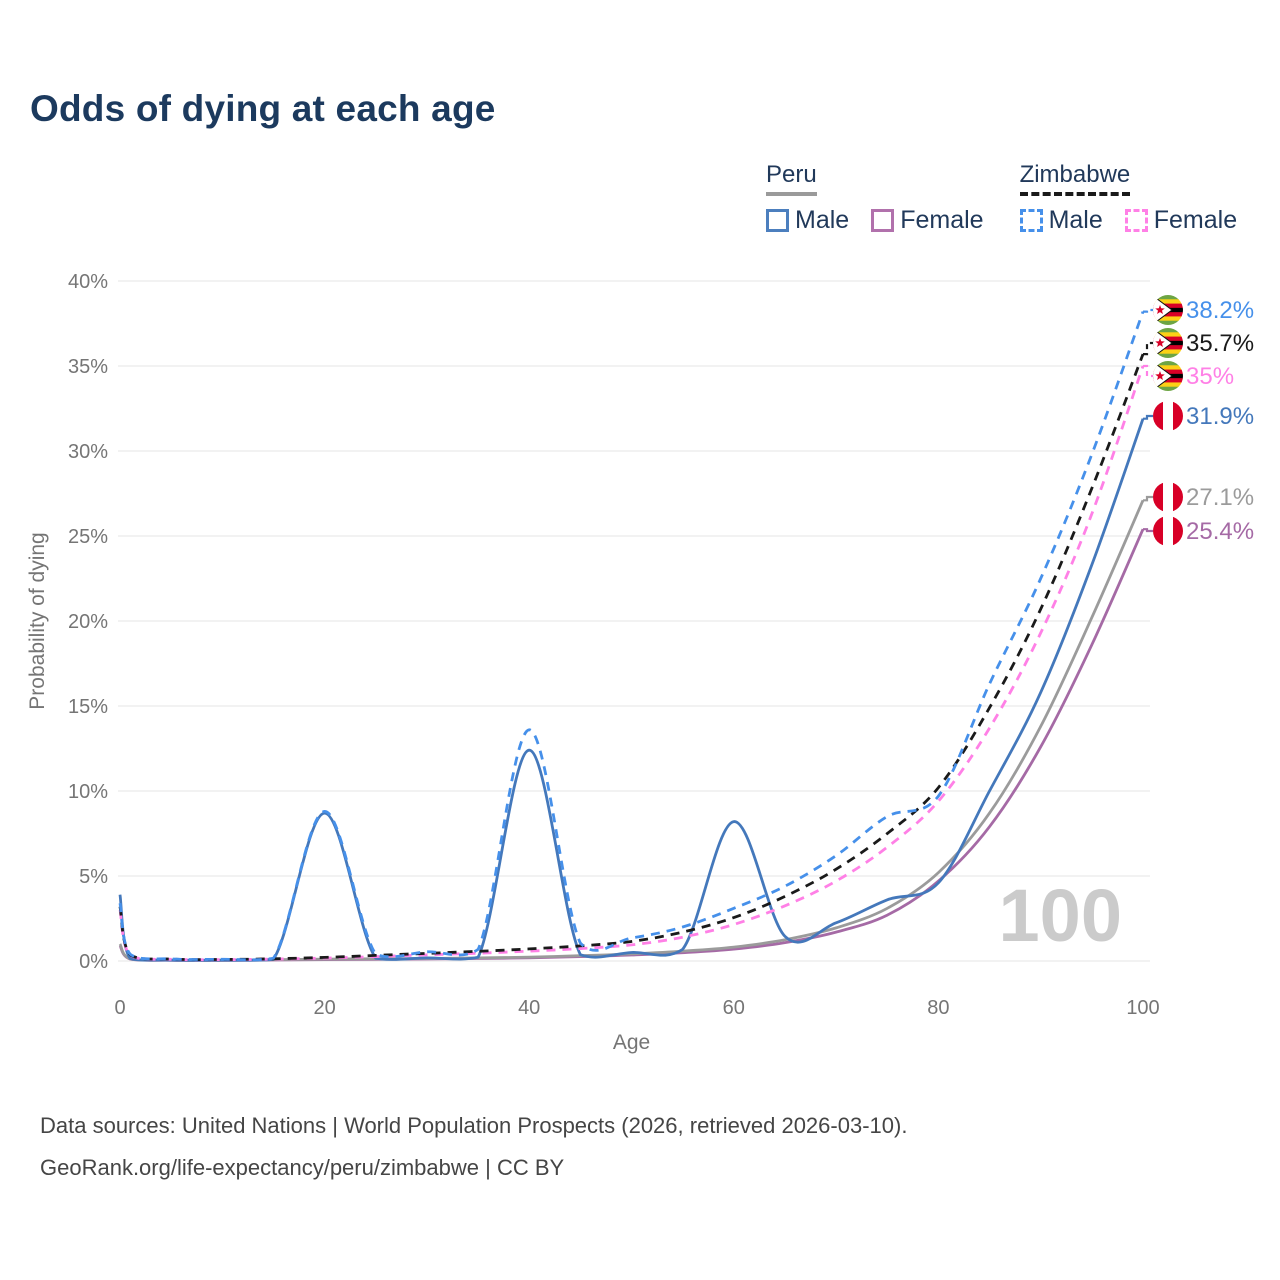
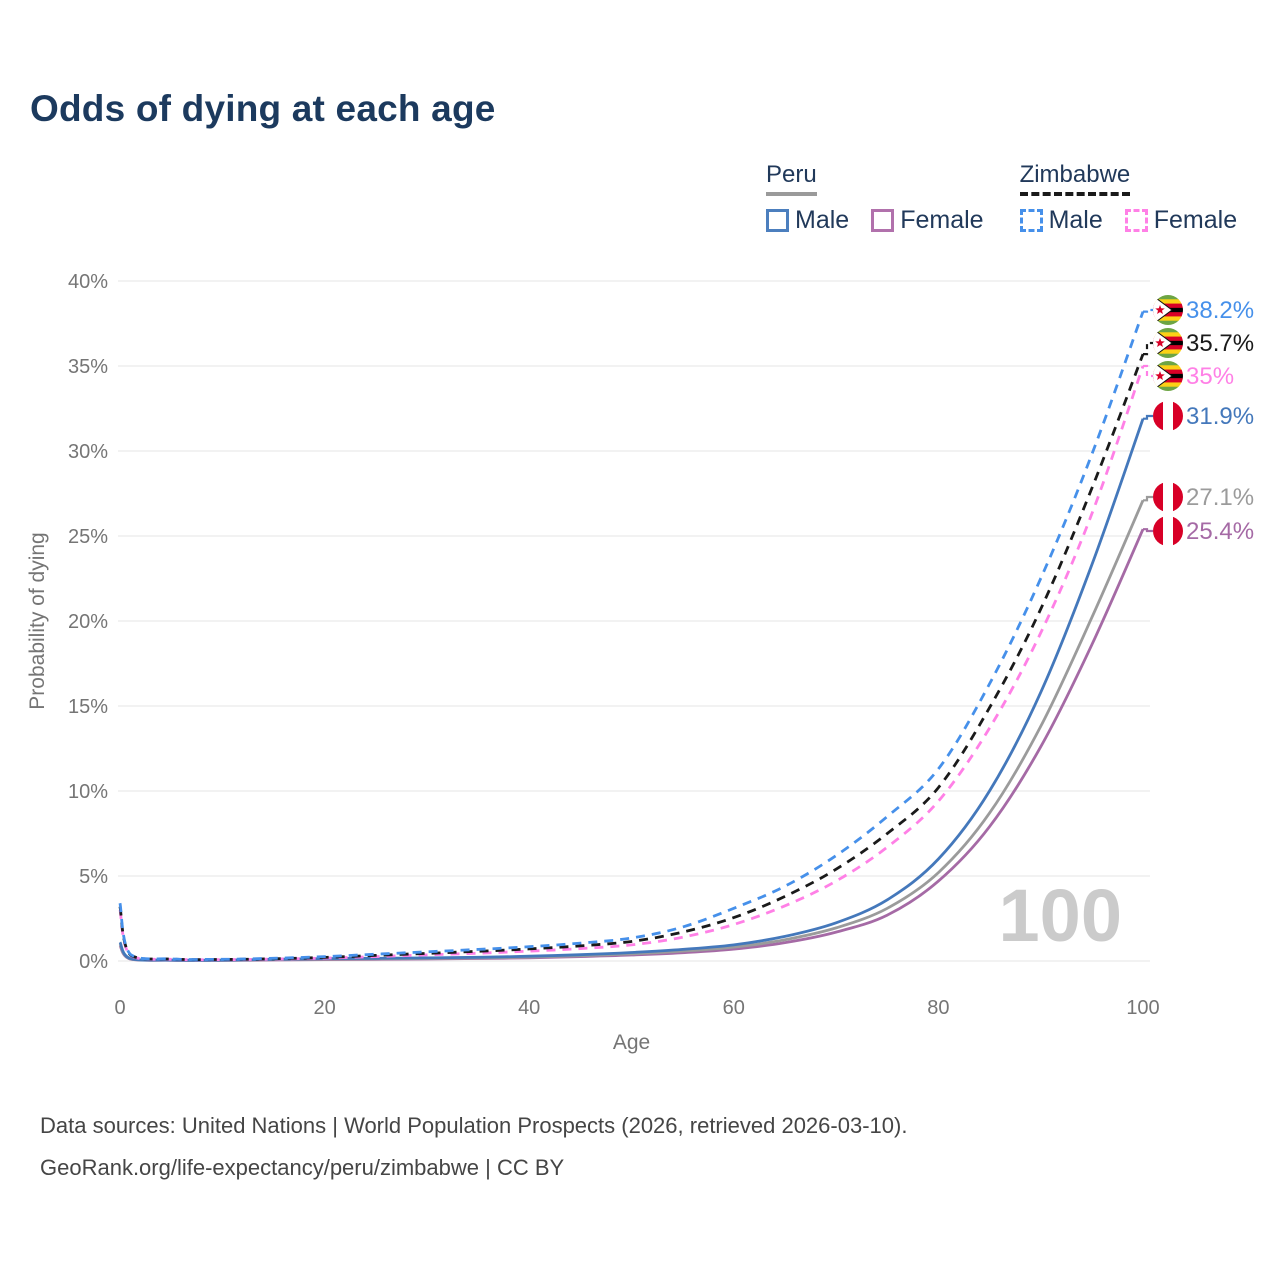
Peru Male/0: 3.9% -> 1.1%
Zimbabwe Male/20: 8.8% -> 0.3%
Peru Male/20: 8.7% -> 0.1%
Zimbabwe Male/40: 13.6% -> 0.8%
Peru Male/40: 12.4% -> 0.3%
Peru Male/60: 8.2% -> 0.9%
Zimbabwe Male/80: 9.7% -> 11.3%
Peru Male/80: 4.6% -> 6.0%
